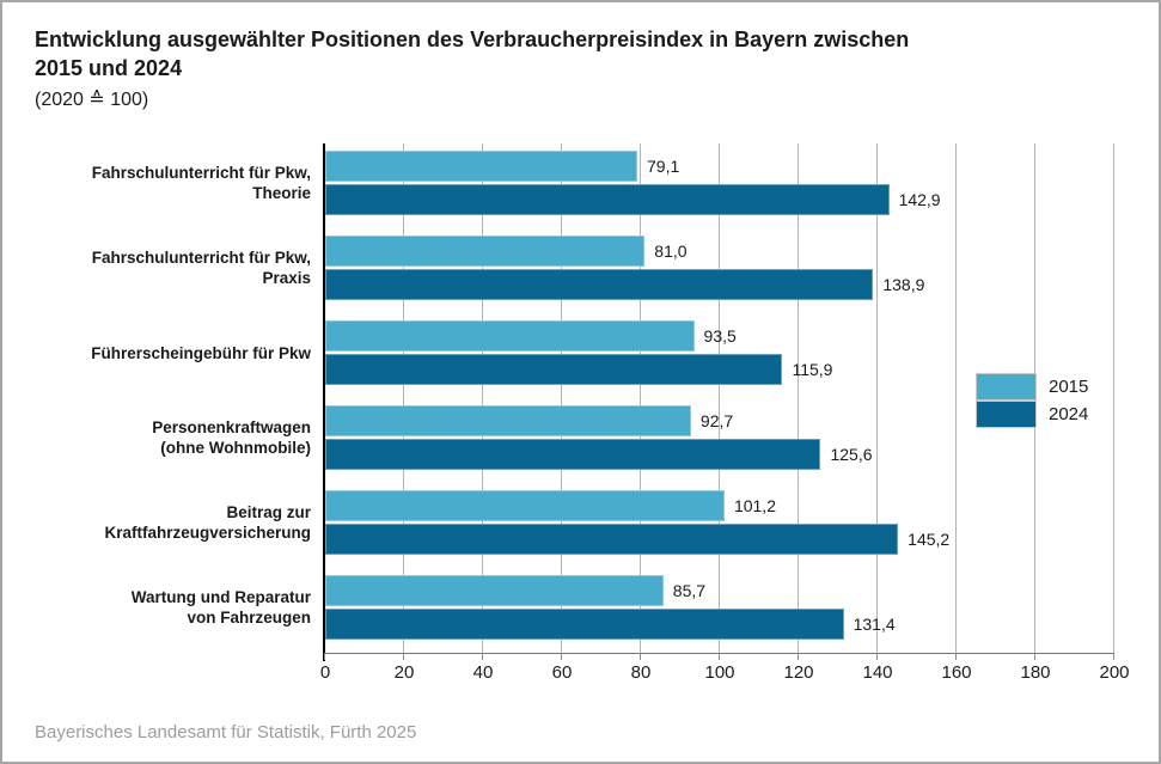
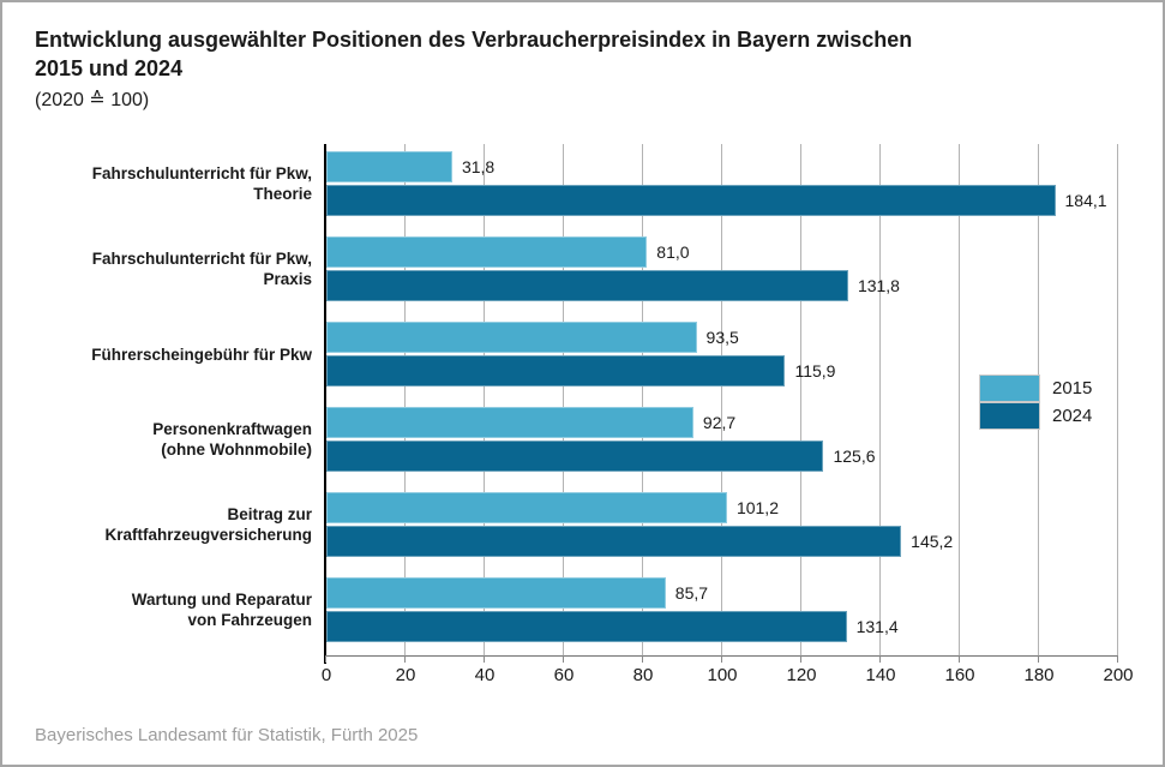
2015/Fahrschulunterricht für Pkw, Theorie: 79,1 -> 31,8
2024/Fahrschulunterricht für Pkw, Theorie: 142,9 -> 184,1
2024/Fahrschulunterricht für Pkw, Praxis: 138,9 -> 131,8
